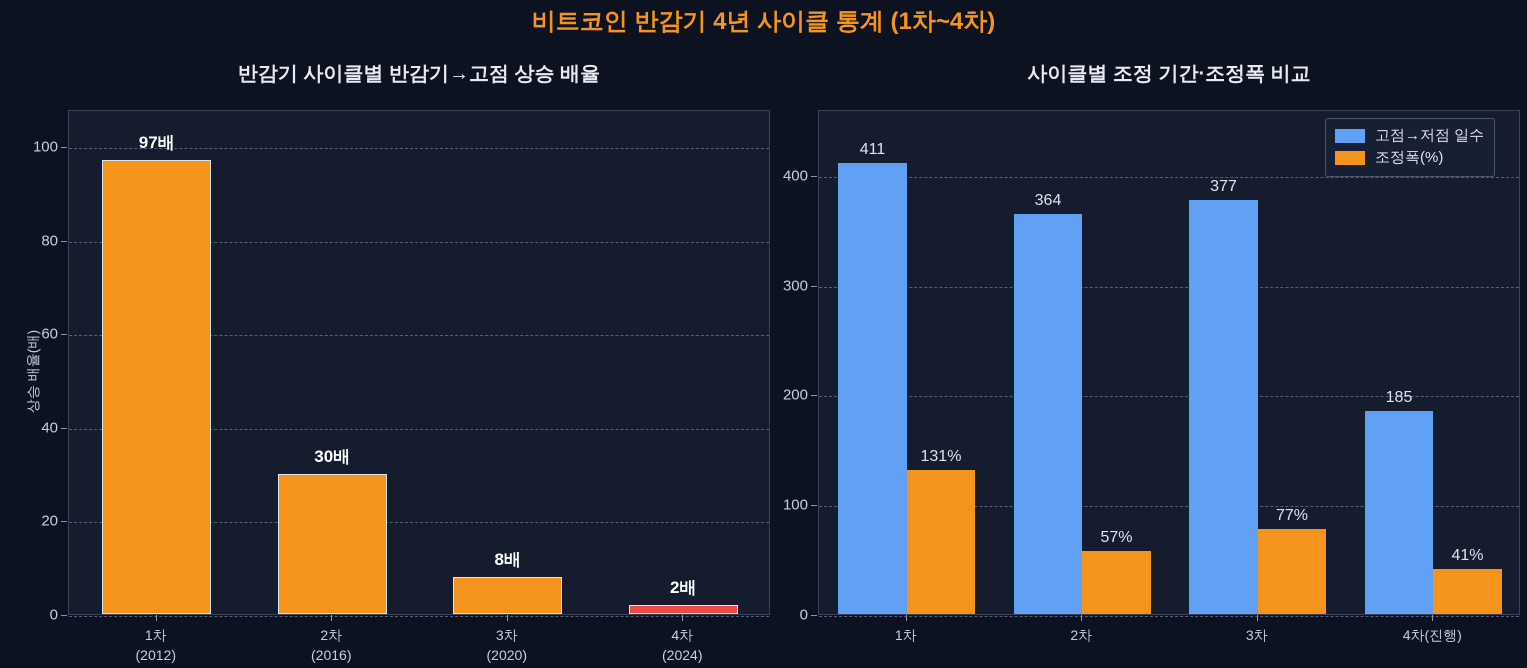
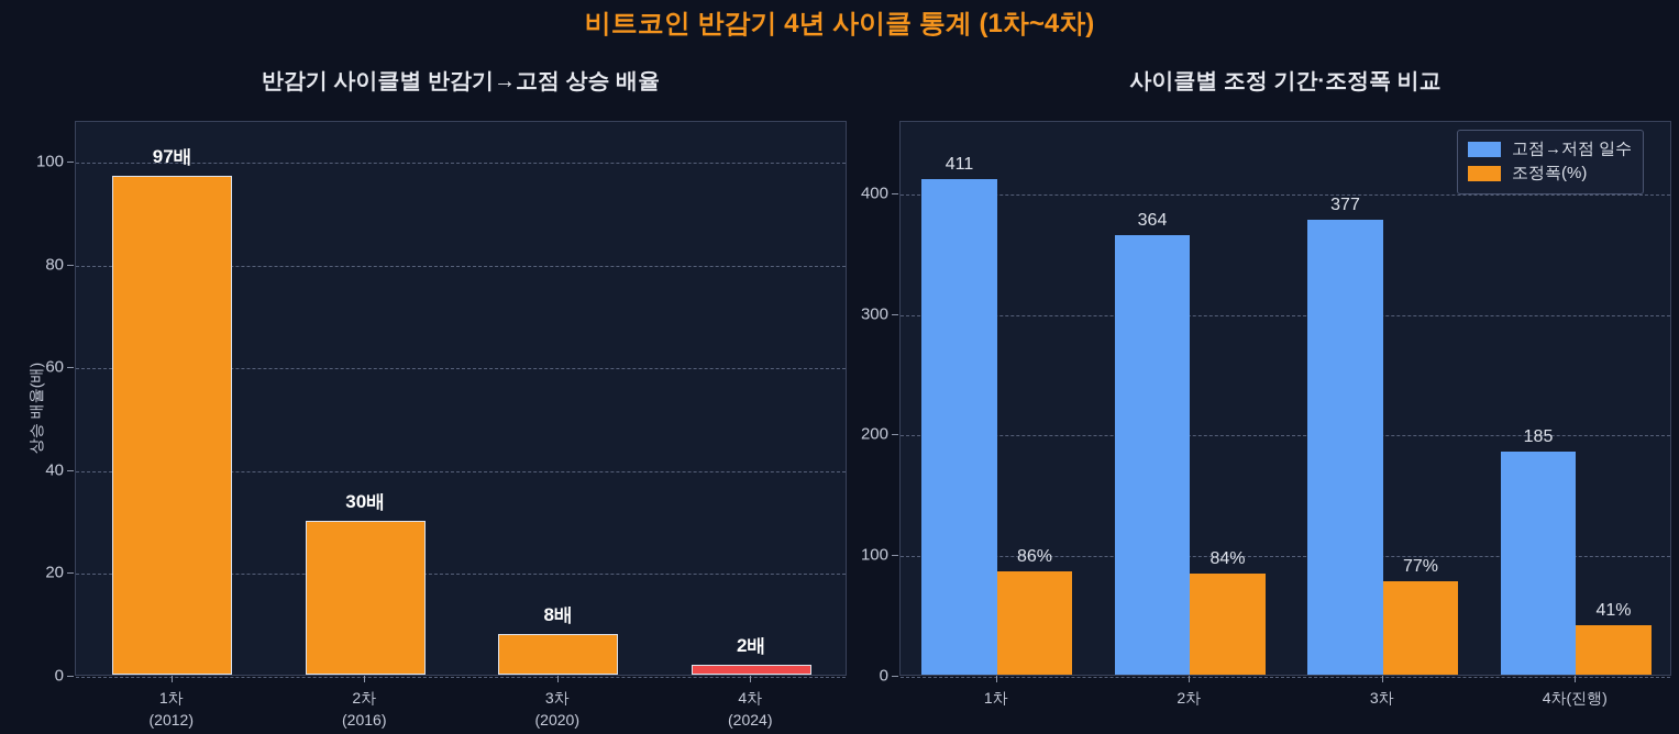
사이클별 조정 기간·조정폭 비교/조정폭(%)/1차: 131% -> 86%
사이클별 조정 기간·조정폭 비교/조정폭(%)/2차: 57% -> 84%
